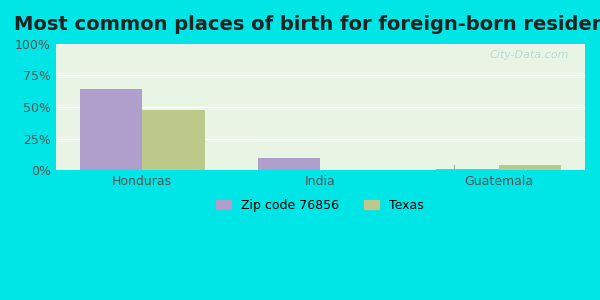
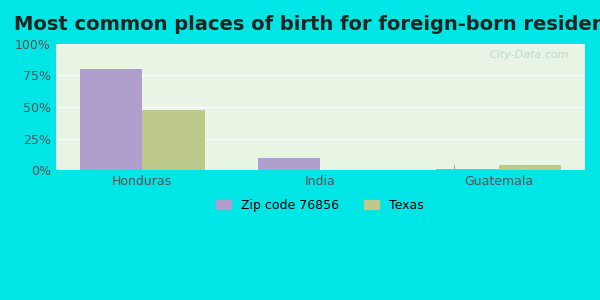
Zip code 76856/Honduras: 64% -> 80%
